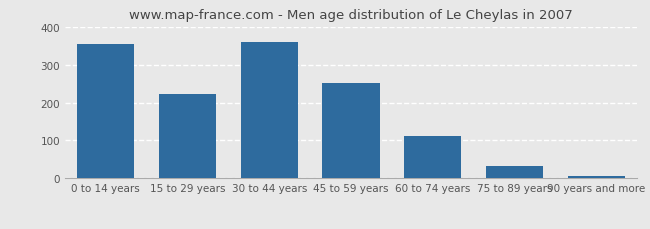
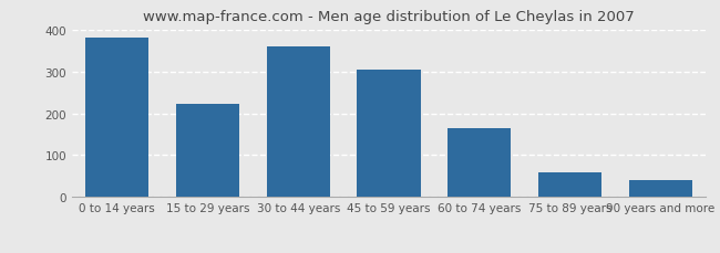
0 to 14 years: 355 -> 380
45 to 59 years: 252 -> 305
60 to 74 years: 112 -> 165
75 to 89 years: 32 -> 60
90 years and more: 7 -> 40
